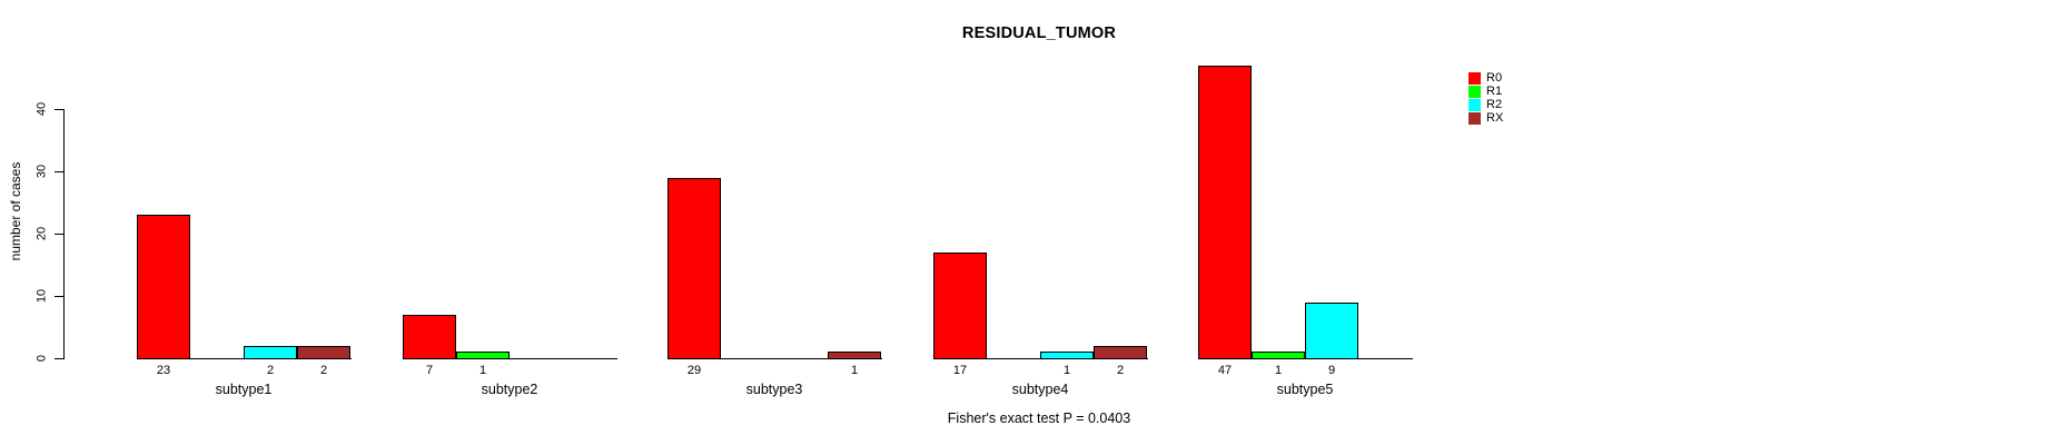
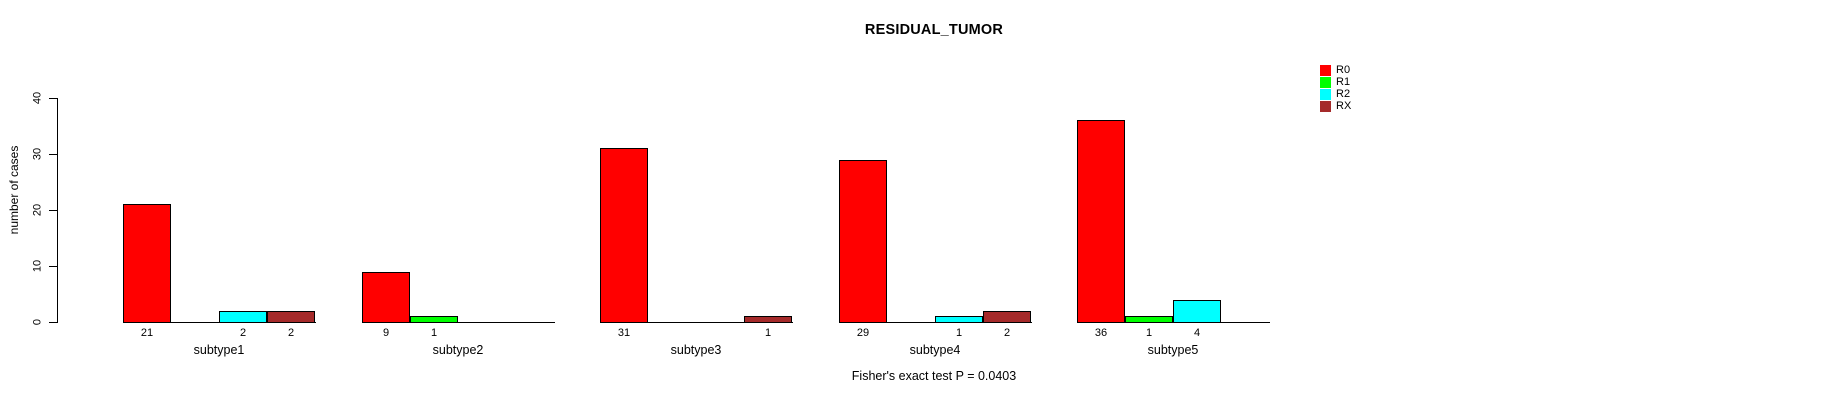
R0/subtype1: 23 -> 21
R0/subtype2: 7 -> 9
R0/subtype3: 29 -> 31
R0/subtype4: 17 -> 29
R0/subtype5: 47 -> 36
R2/subtype5: 9 -> 4
